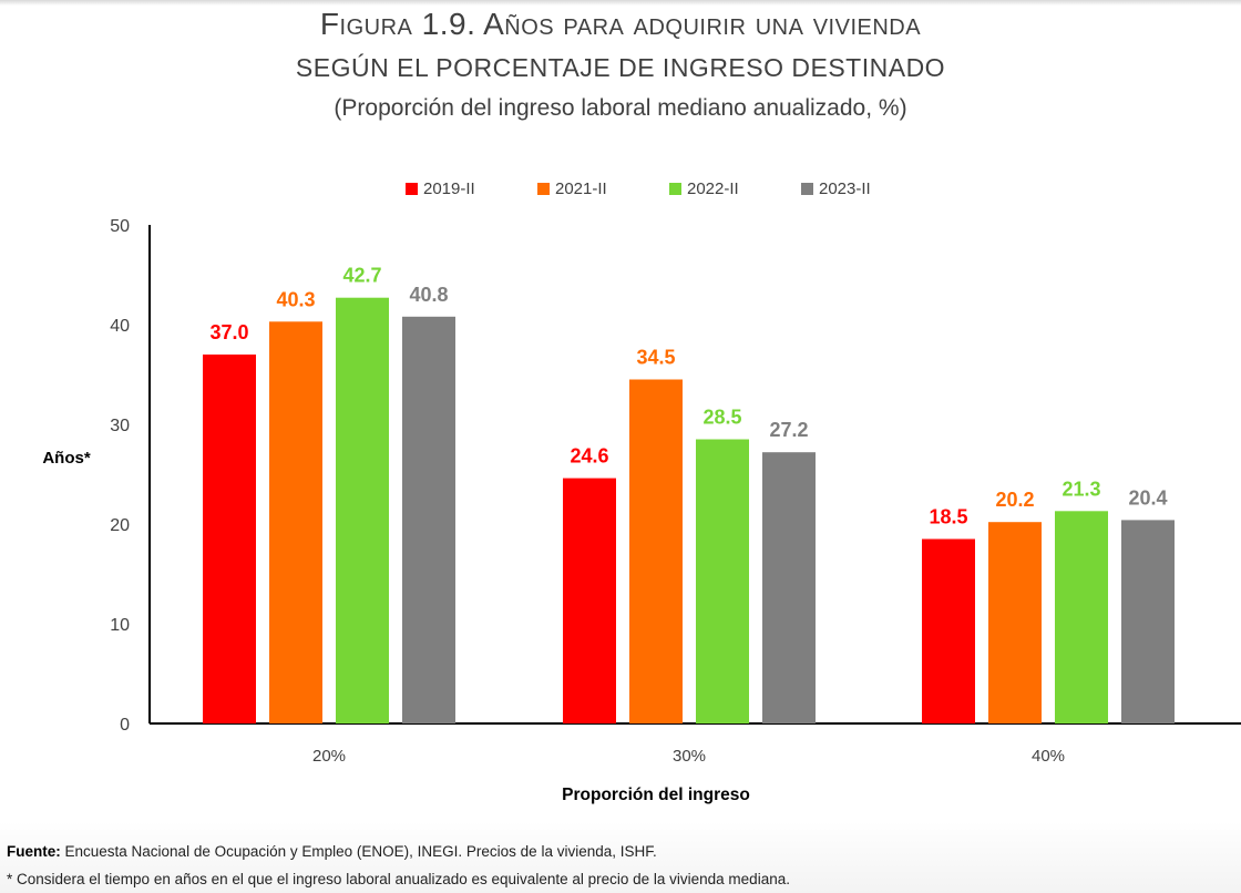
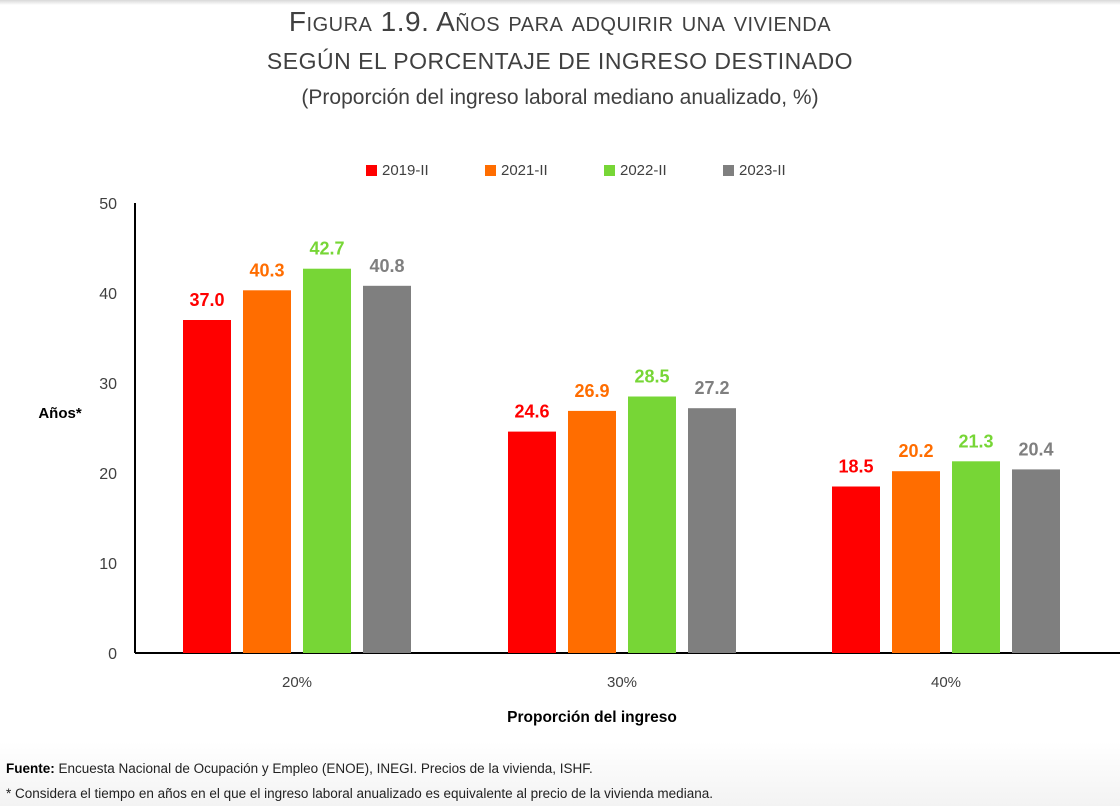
2021-II/30%: 34.5 -> 26.9
